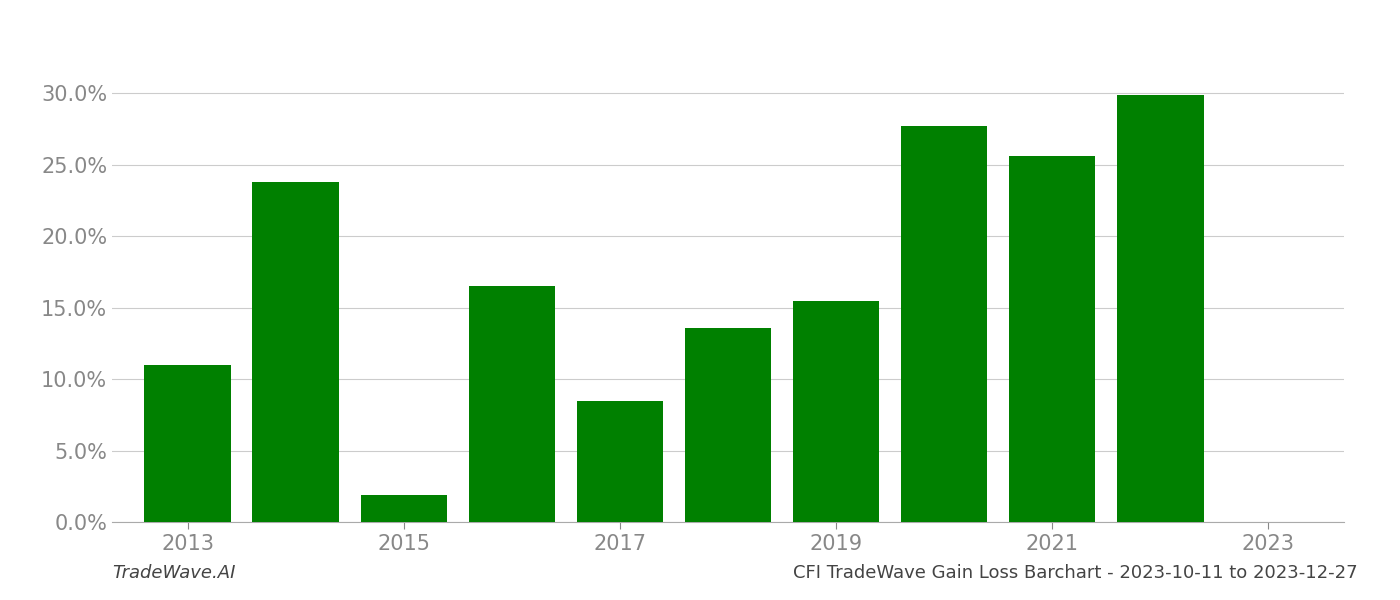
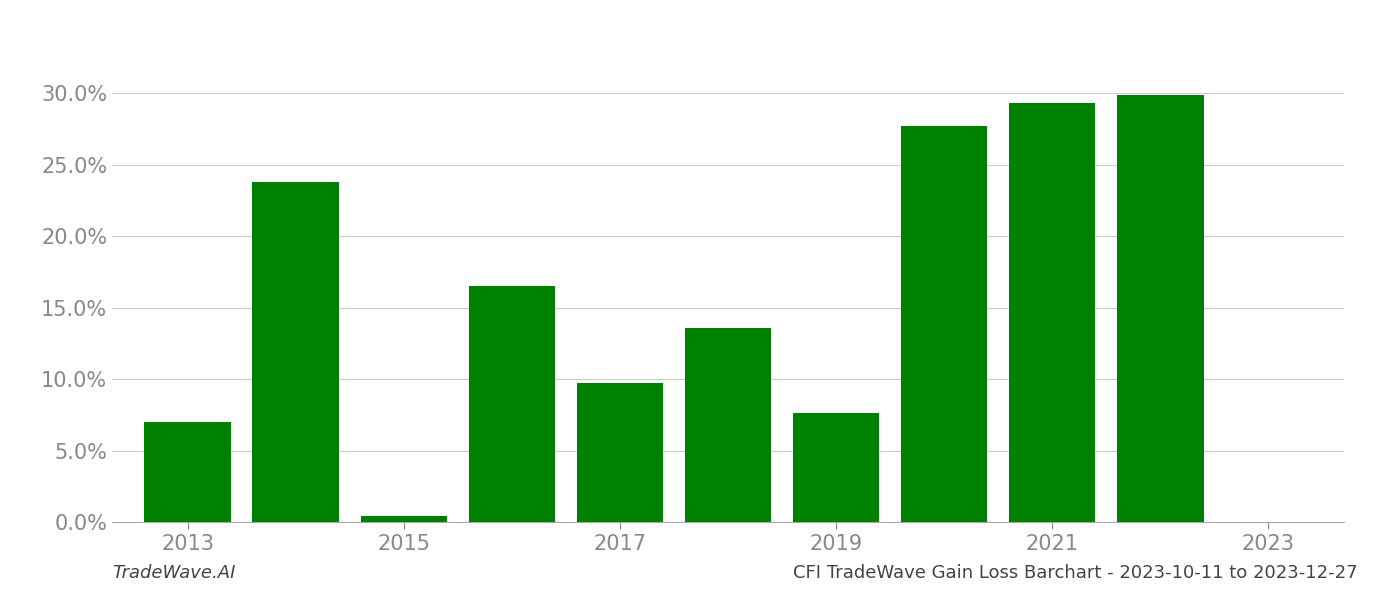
2013: 11.0% -> 7.0%
2015: 1.9% -> 0.4%
2017: 8.5% -> 9.7%
2019: 15.5% -> 7.6%
2021: 25.6% -> 29.3%
